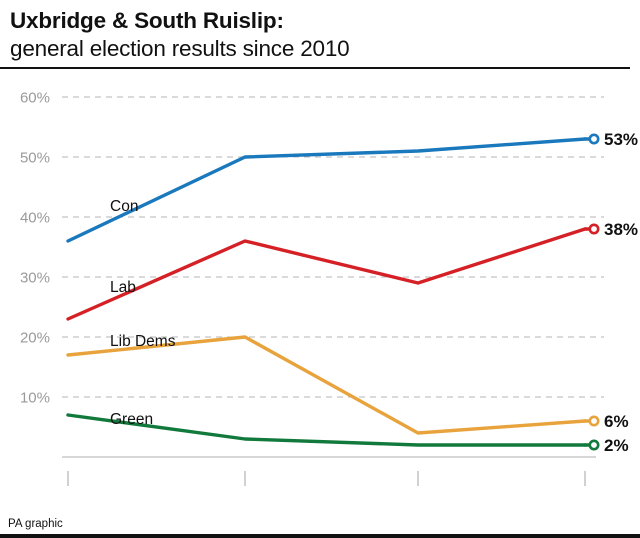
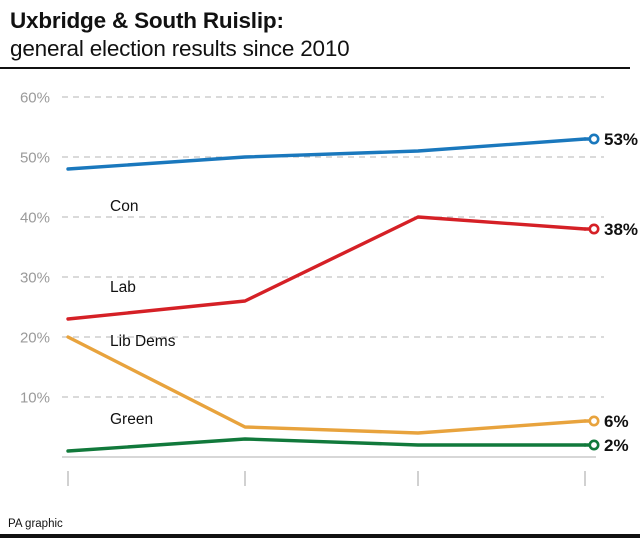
Con/2010: 36% -> 48%
Lib Dems/2010: 17% -> 20%
Green/2010: 7% -> 1%
Lab/2015: 36% -> 26%
Lib Dems/2015: 20% -> 5%
Lab/2017: 29% -> 40%
